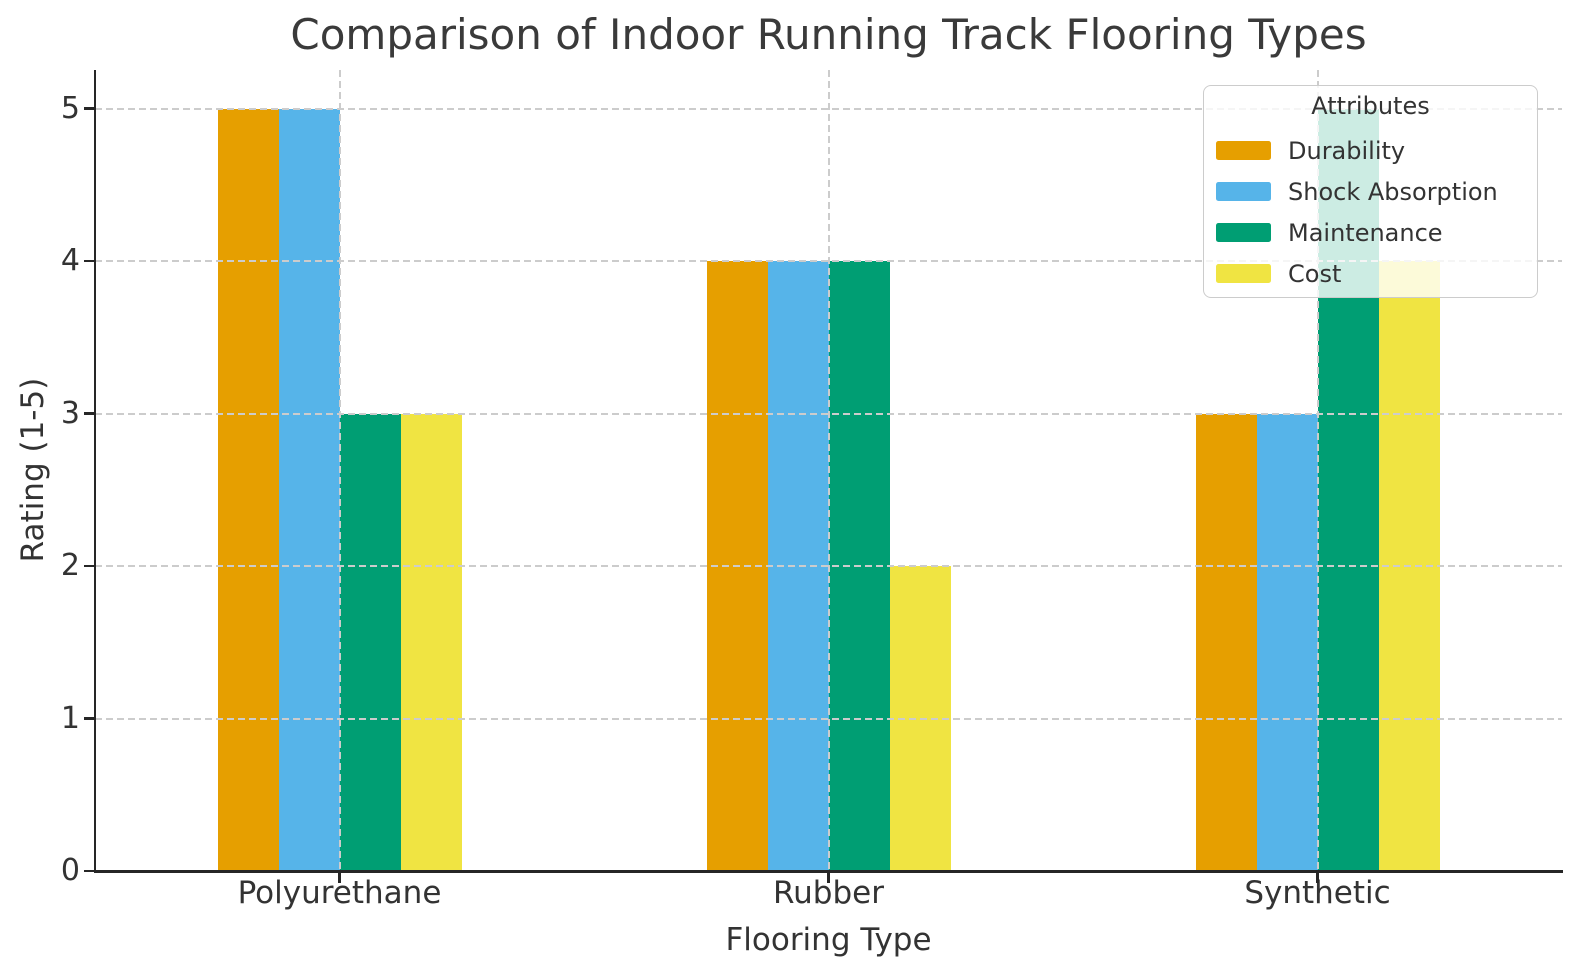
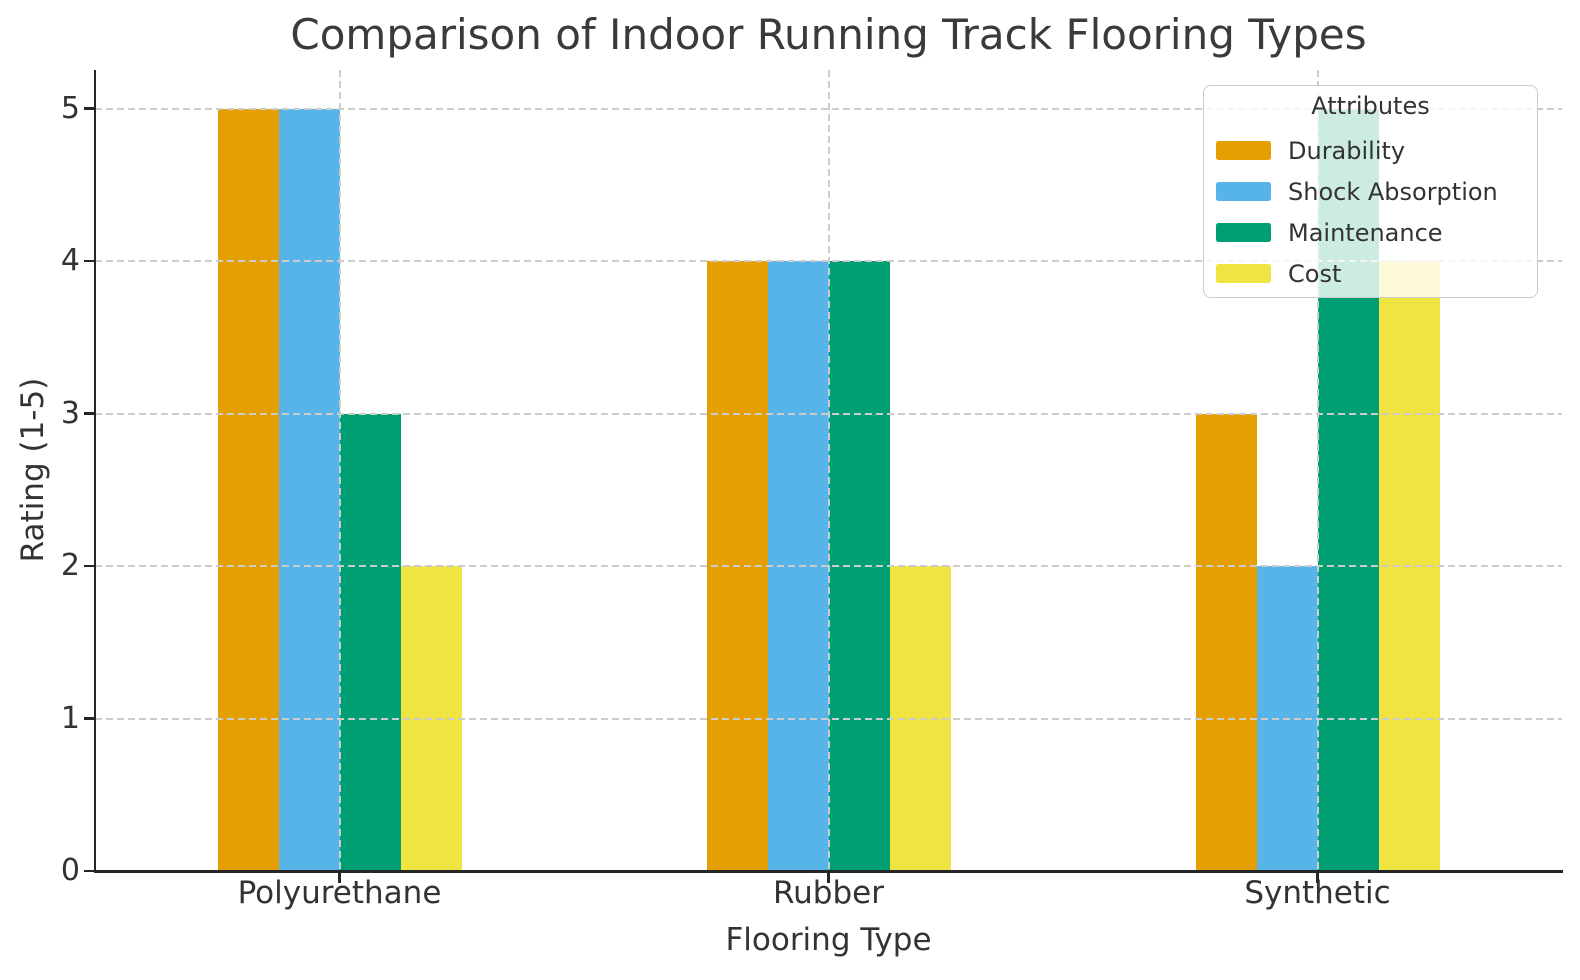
Cost/Polyurethane: 3 -> 2
Shock Absorption/Synthetic: 3 -> 2
